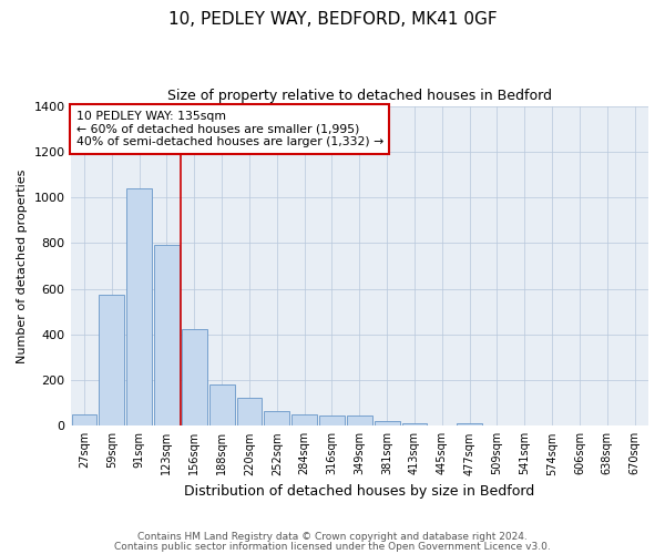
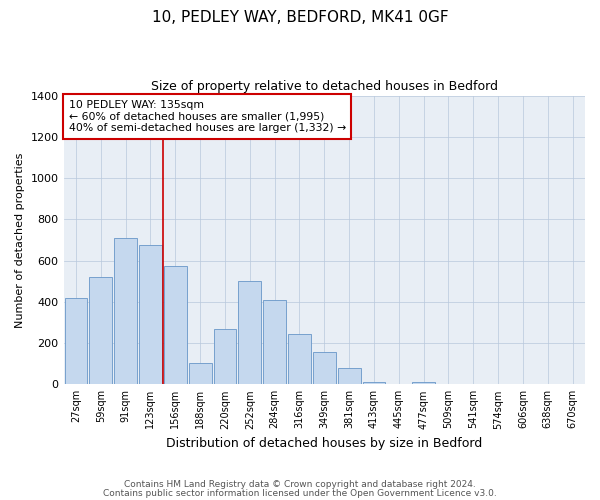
27sqm: 50 -> 420
59sqm: 575 -> 520
91sqm: 1040 -> 710
123sqm: 790 -> 675
156sqm: 425 -> 575
188sqm: 180 -> 105
220sqm: 125 -> 270
252sqm: 65 -> 500
284sqm: 50 -> 410
316sqm: 45 -> 245
349sqm: 45 -> 155
381sqm: 20 -> 80
